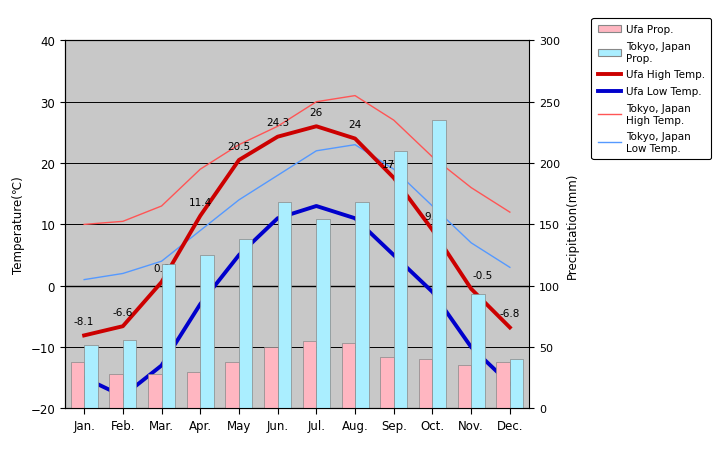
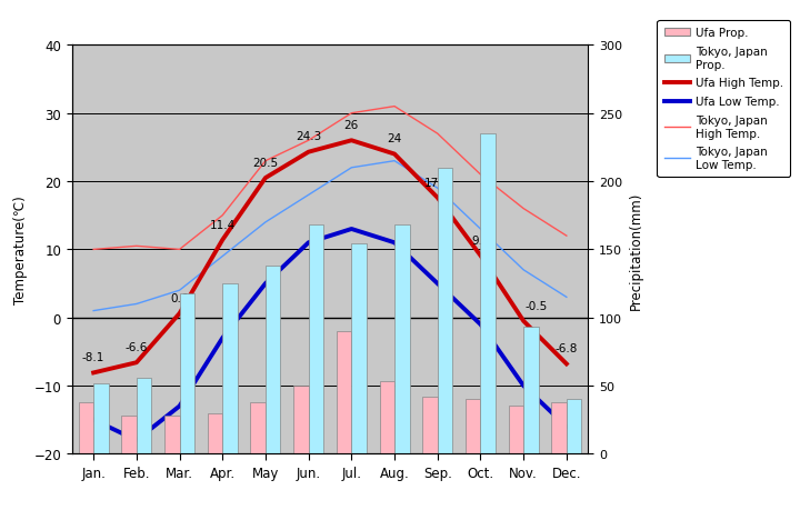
Tokyo, Japan High Temp./Mar.: 13.0 -> 10.0
Tokyo, Japan High Temp./Apr.: 19.0 -> 15.0
Ufa Prop./Jul.: 55 -> 90
